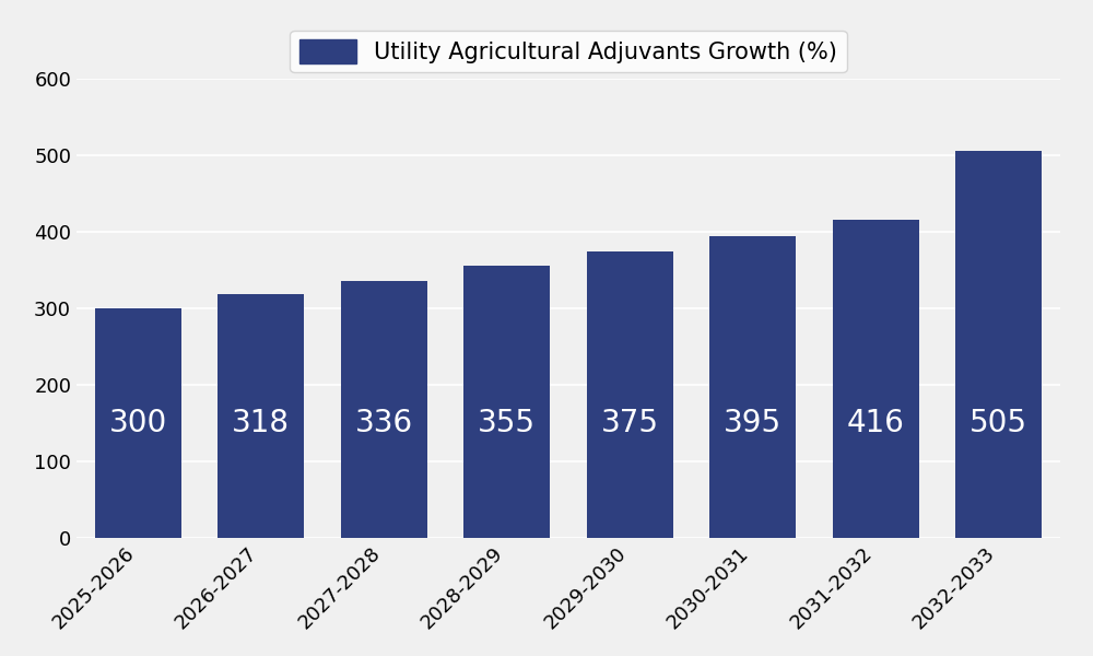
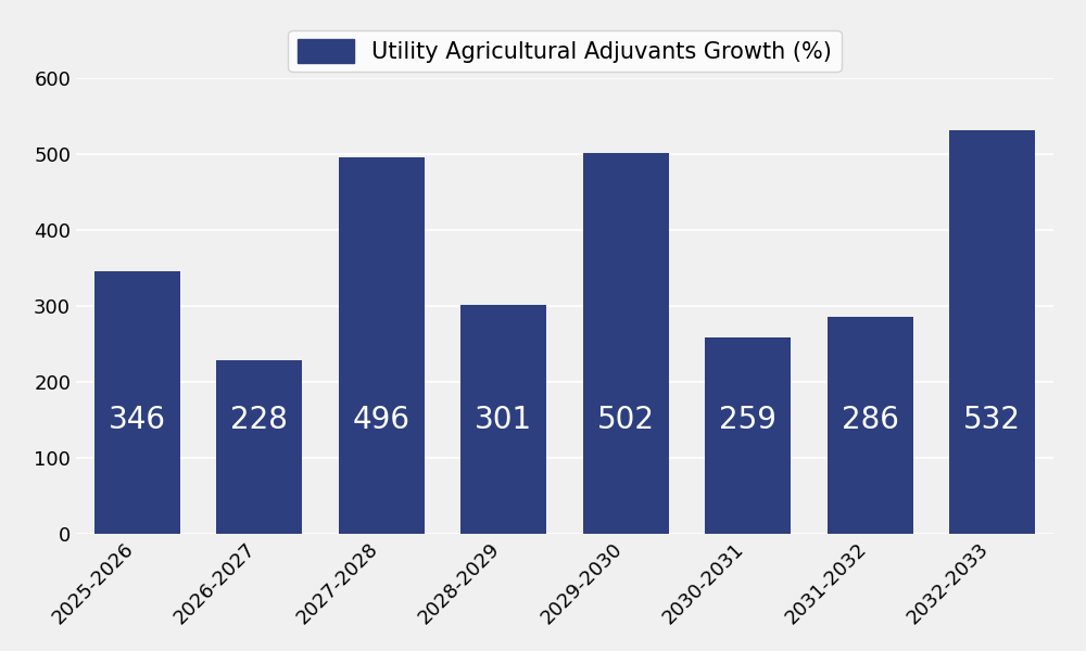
2025-2026: 300 -> 346
2026-2027: 318 -> 228
2027-2028: 336 -> 496
2028-2029: 355 -> 301
2029-2030: 375 -> 502
2030-2031: 395 -> 259
2031-2032: 416 -> 286
2032-2033: 505 -> 532
